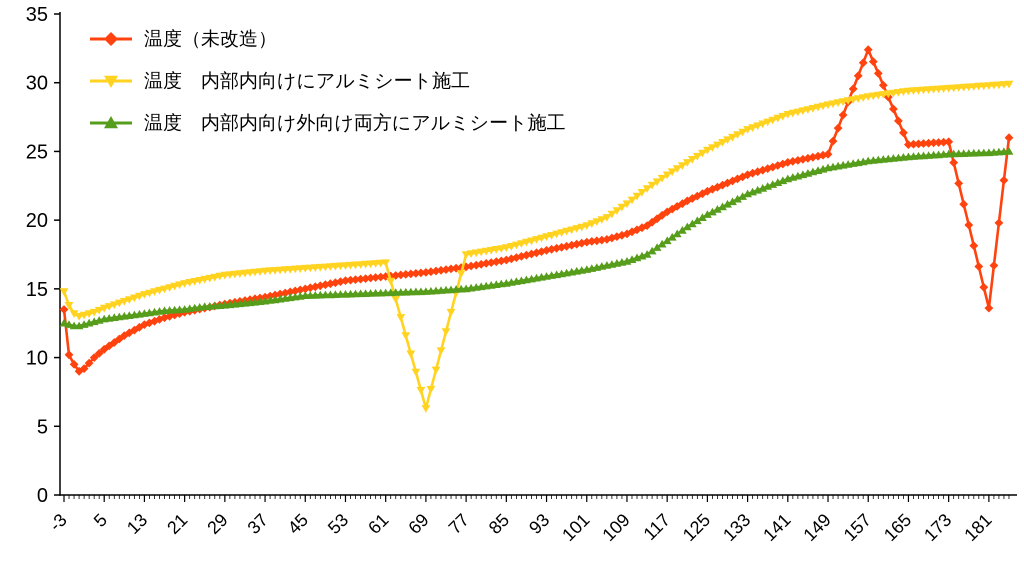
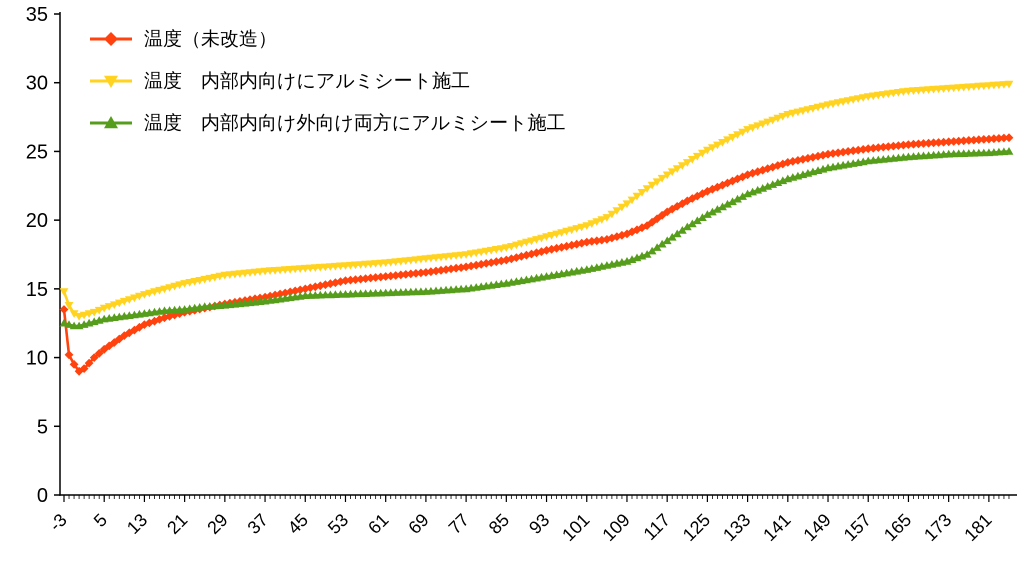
温度 内部内向けにアルミシート施工/69: 6.3 -> 17.2
温度（未改造）/157: 32.4 -> 25.2
温度（未改造）/181: 13.6 -> 25.9
